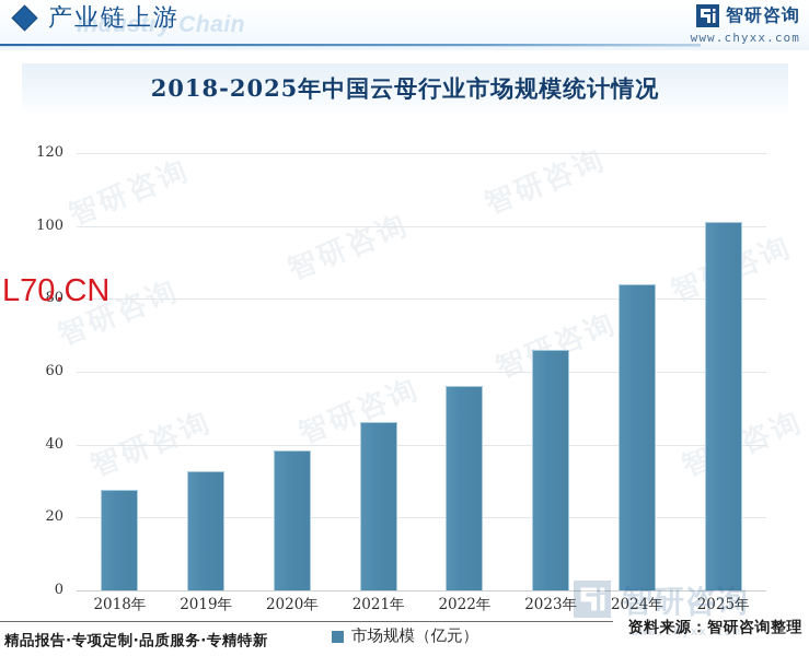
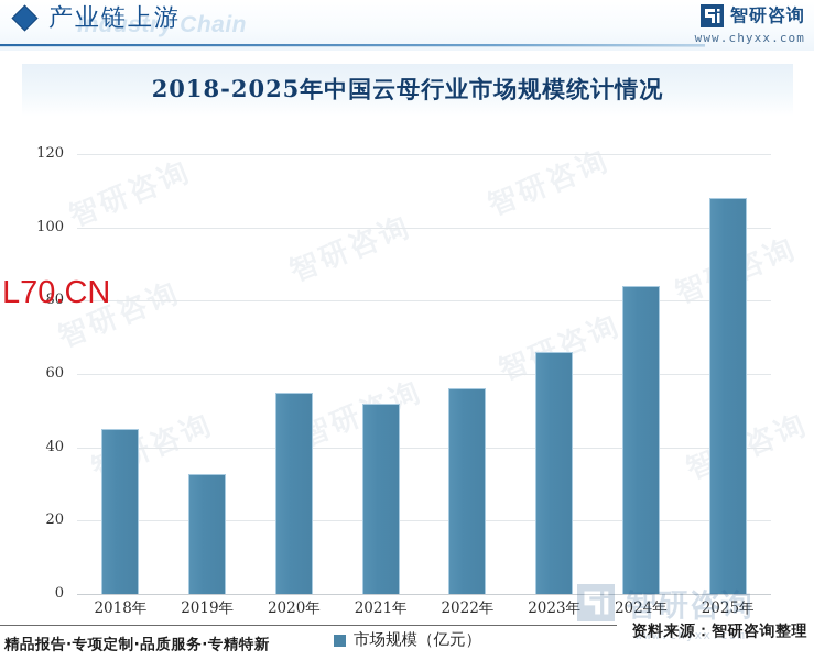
2018年: 28 -> 45
2020年: 38 -> 55
2021年: 46 -> 52
2025年: 101 -> 108
